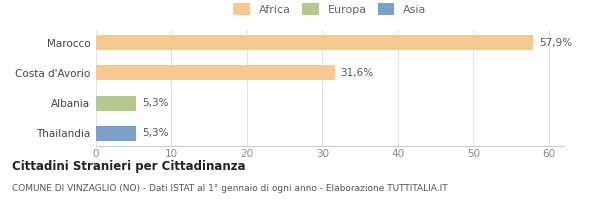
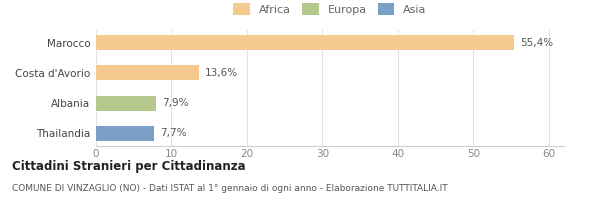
Marocco: 57,9% -> 55,4%
Costa d'Avorio: 31,6% -> 13,6%
Albania: 5,3% -> 7,9%
Thailandia: 5,3% -> 7,7%
